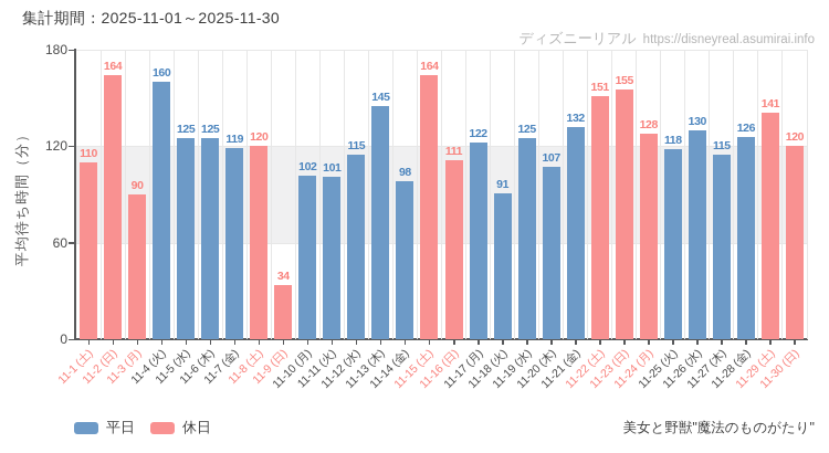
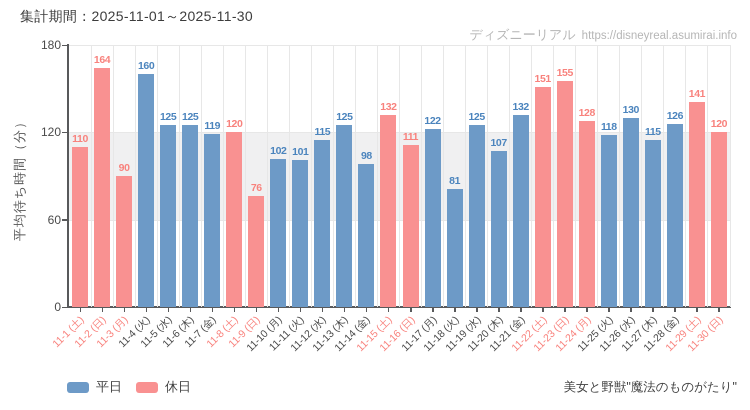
11-9 (日): 34 -> 76
11-13 (木): 145 -> 125
11-15 (土): 164 -> 132
11-18 (火): 91 -> 81
